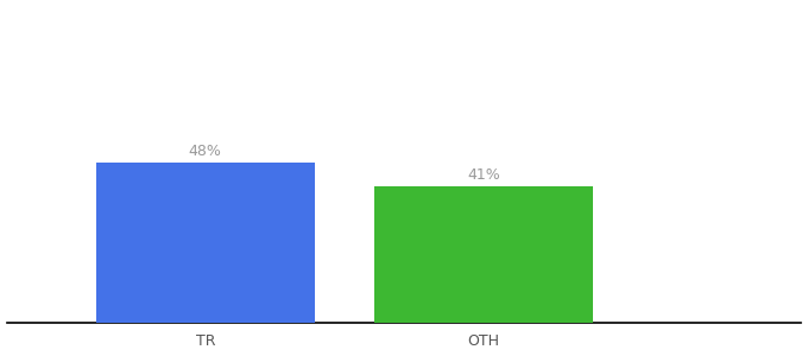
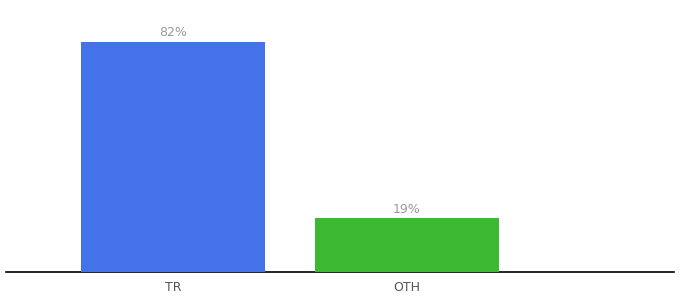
TR: 48% -> 82%
OTH: 41% -> 19%
